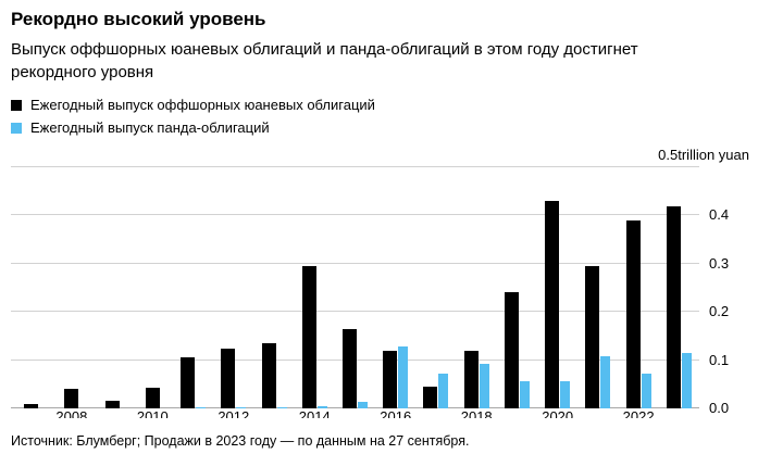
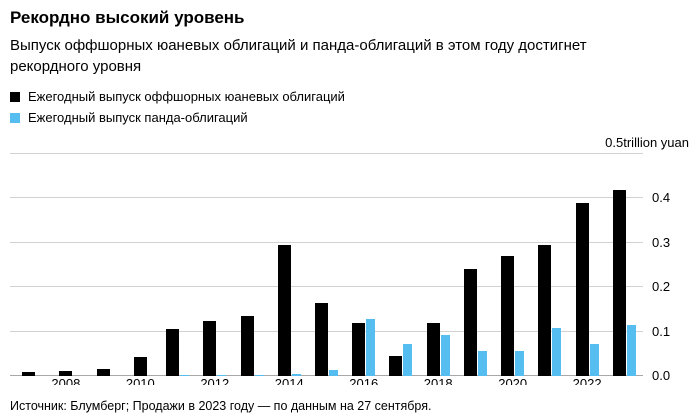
Ежегодный выпуск оффшорных юаневых облигаций/2008: 0.04 -> 0.01
Ежегодный выпуск оффшорных юаневых облигаций/2020: 0.43 -> 0.27
